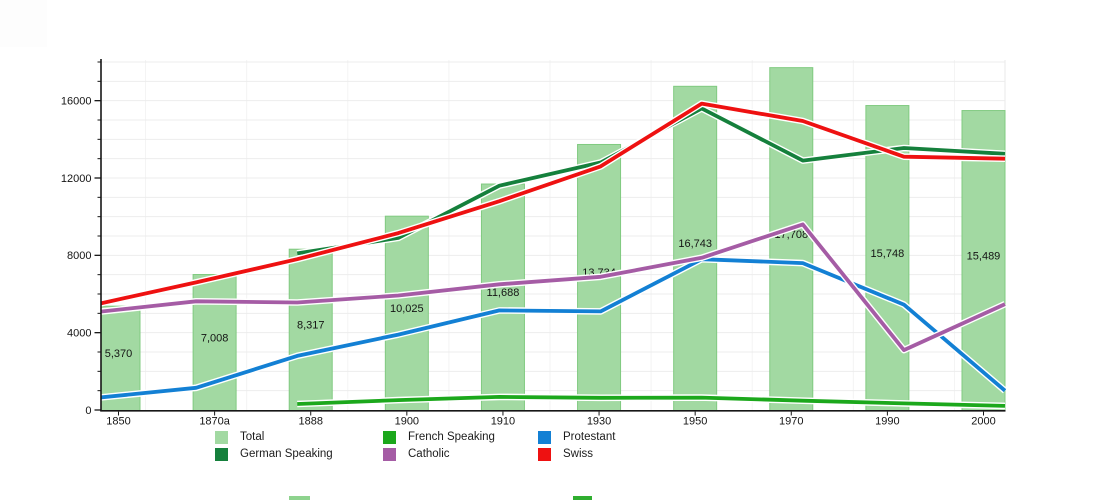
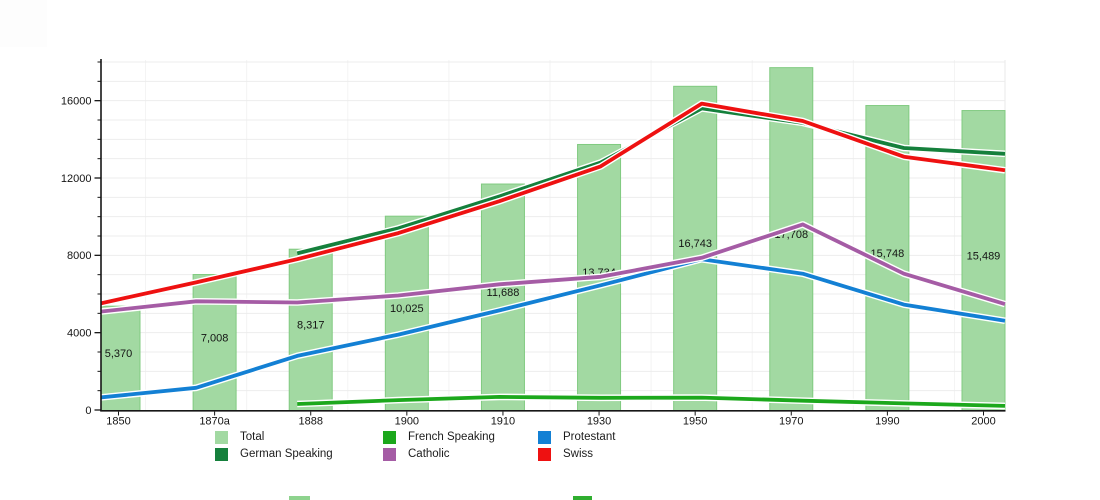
German Speaking/1900: 8900 -> 9400
German Speaking/1910: 11600 -> 11000
Protestant/1930: 5100 -> 6400
Protestant/1970: 7600 -> 7000
German Speaking/1970: 12900 -> 14800
Catholic/1990: 3100 -> 7000
Protestant/2000: 1000 -> 4600
Swiss/2000: 13000 -> 12400
